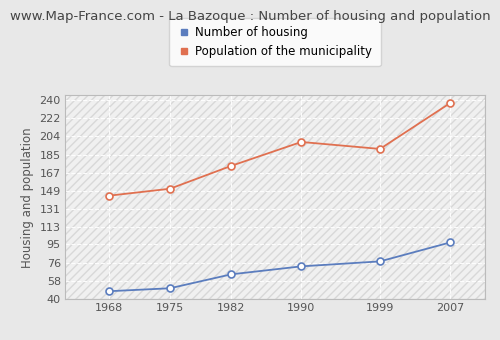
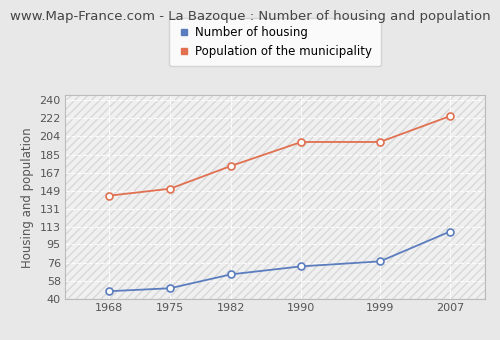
Population of the municipality/1999: 191 -> 198
Number of housing/2007: 97 -> 108
Population of the municipality/2007: 237 -> 224
